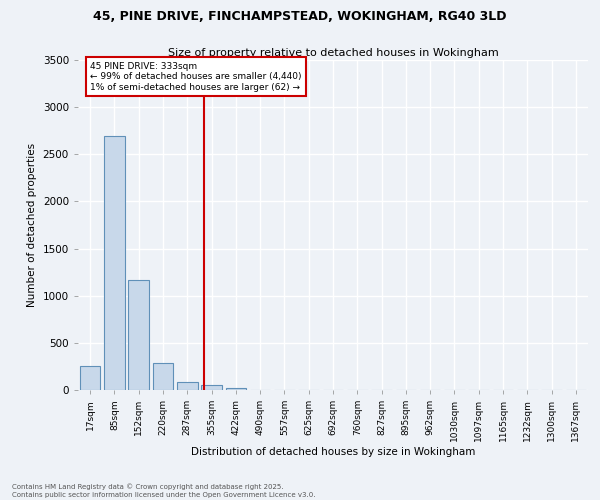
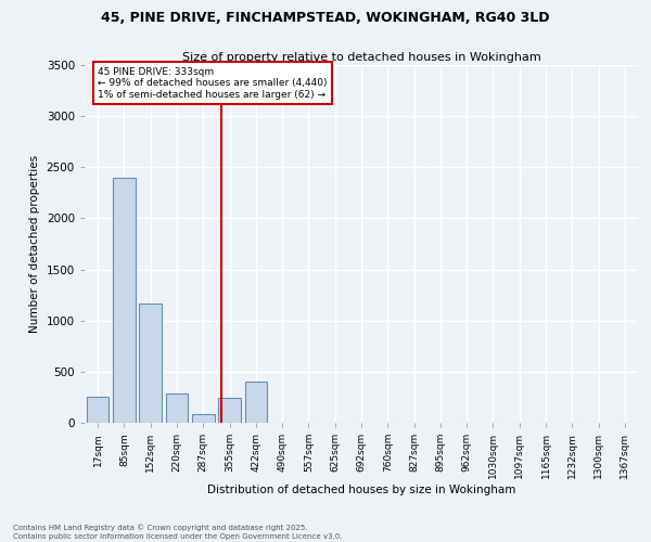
85sqm: 2690 -> 2400
355sqm: 50 -> 240
422sqm: 20 -> 400
